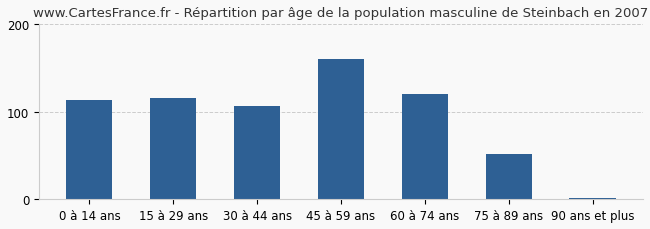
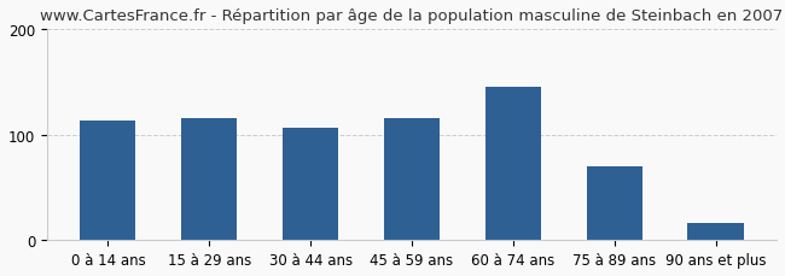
45 à 59 ans: 160 -> 116
60 à 74 ans: 120 -> 146
75 à 89 ans: 52 -> 70
90 ans et plus: 2 -> 16
